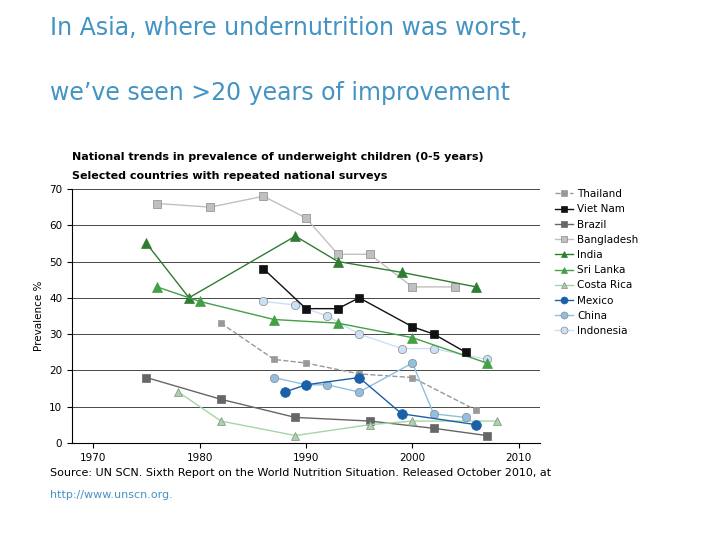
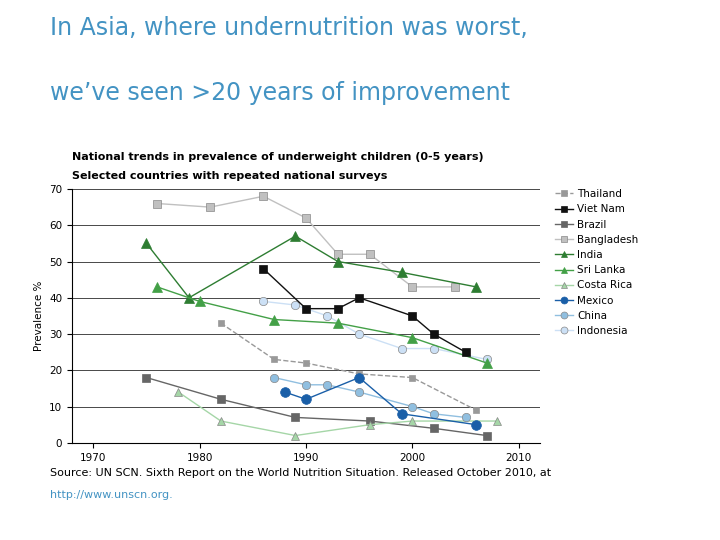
Mexico/1990: 16 -> 12
Viet Nam/2000: 32 -> 35
China/2000: 22 -> 10
